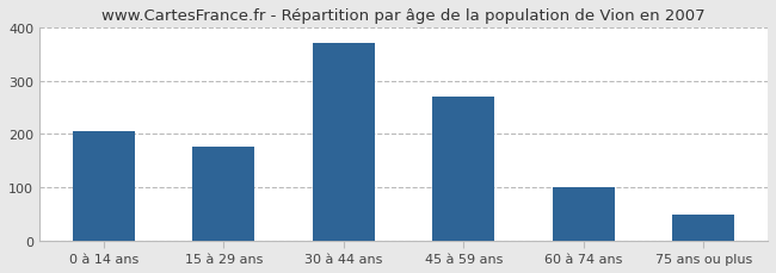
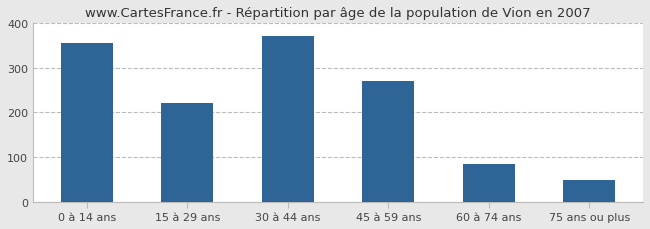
0 à 14 ans: 205 -> 355
15 à 29 ans: 175 -> 220
60 à 74 ans: 100 -> 85
